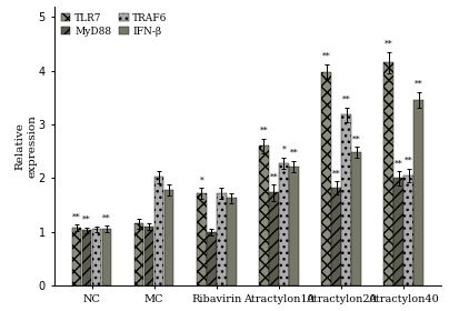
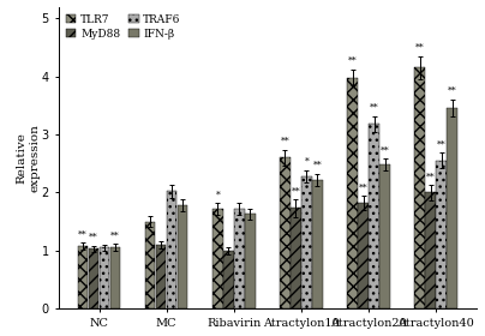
TLR7/MC: 1.15 -> 1.50
TRAF6/Atractylon40: 2.05 -> 2.55
